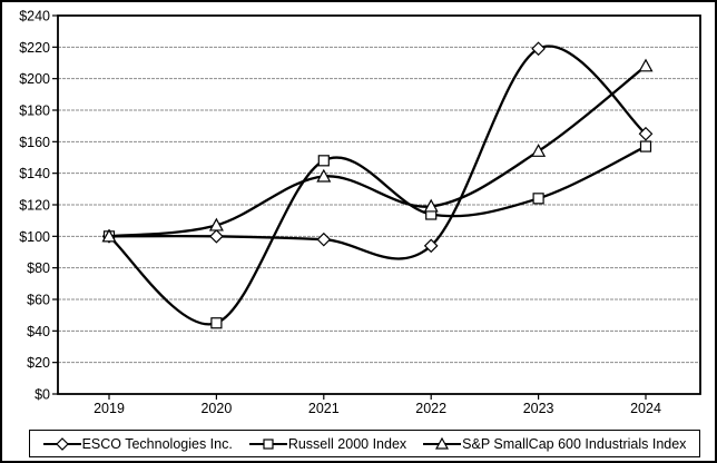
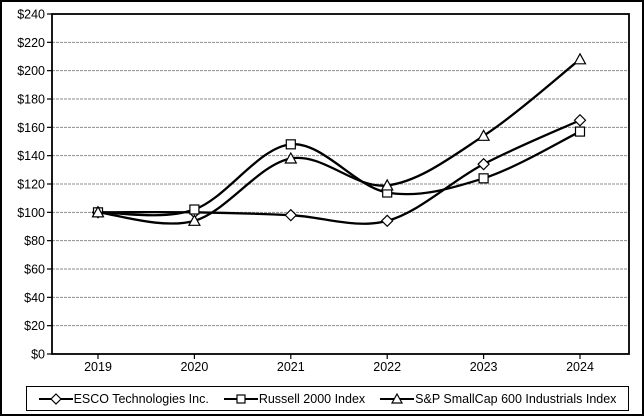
Russell 2000 Index/2020: $45 -> $102
S&P SmallCap 600 Industrials Index/2020: $107 -> $94
ESCO Technologies Inc./2023: $219 -> $134
